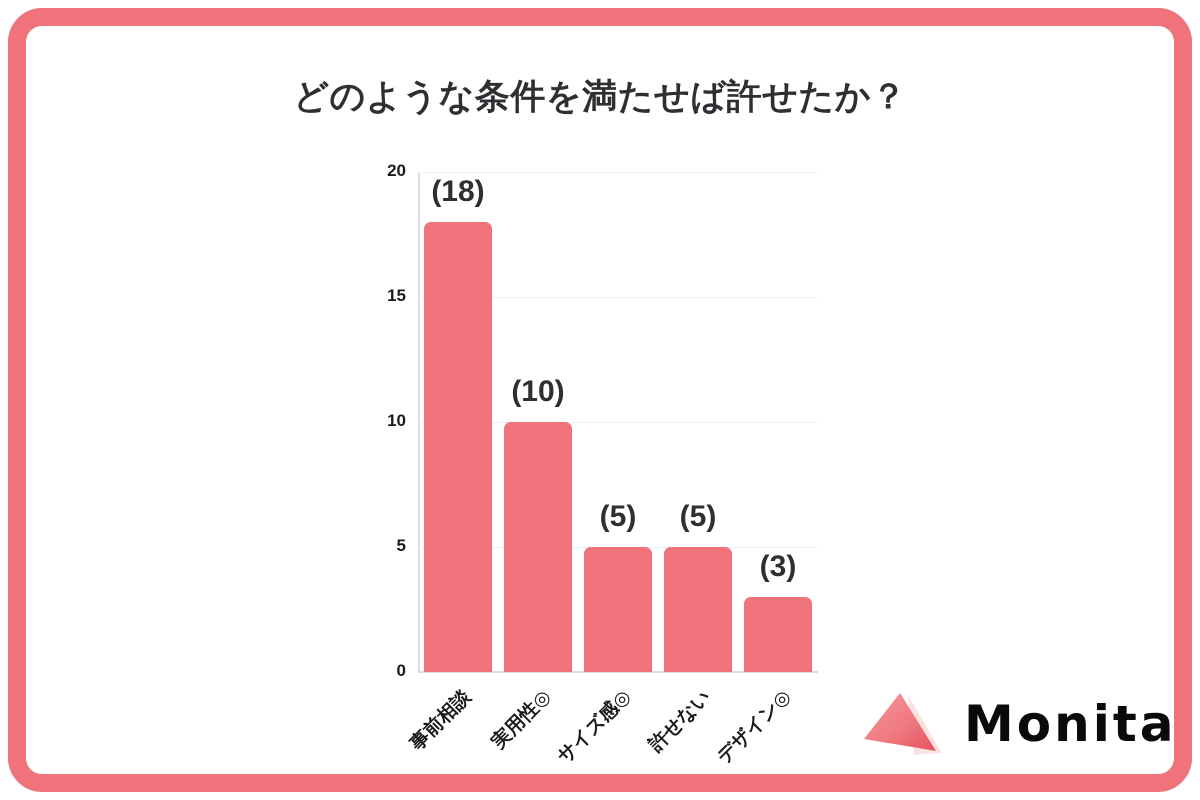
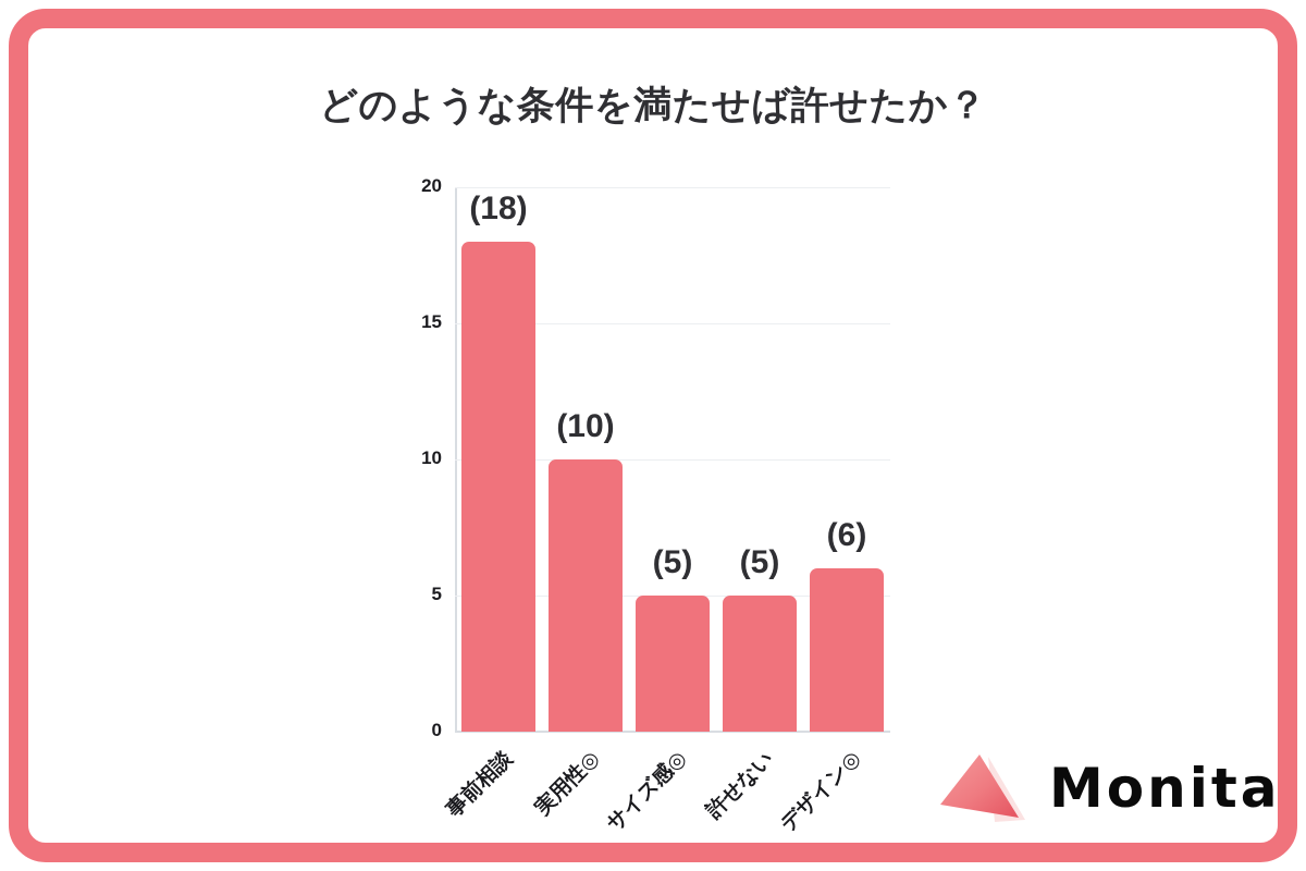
デザイン◎: 3 -> 6
